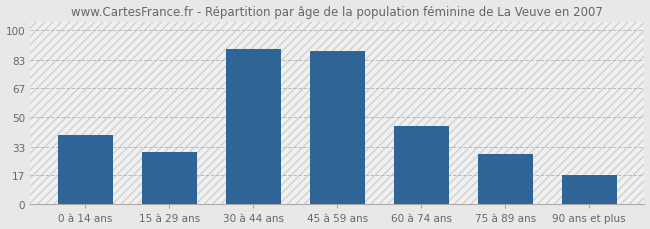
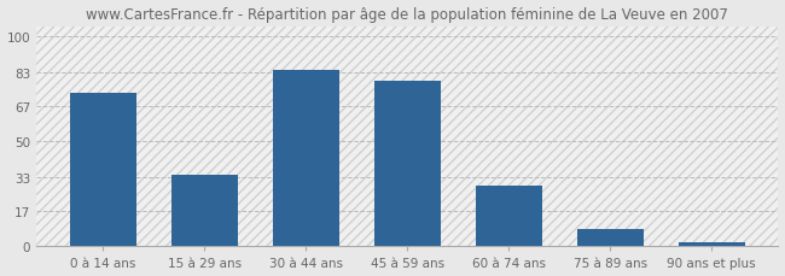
0 à 14 ans: 40 -> 73
15 à 29 ans: 30 -> 34
30 à 44 ans: 89 -> 84
45 à 59 ans: 88 -> 79
60 à 74 ans: 45 -> 29
75 à 89 ans: 29 -> 8
90 ans et plus: 17 -> 2
